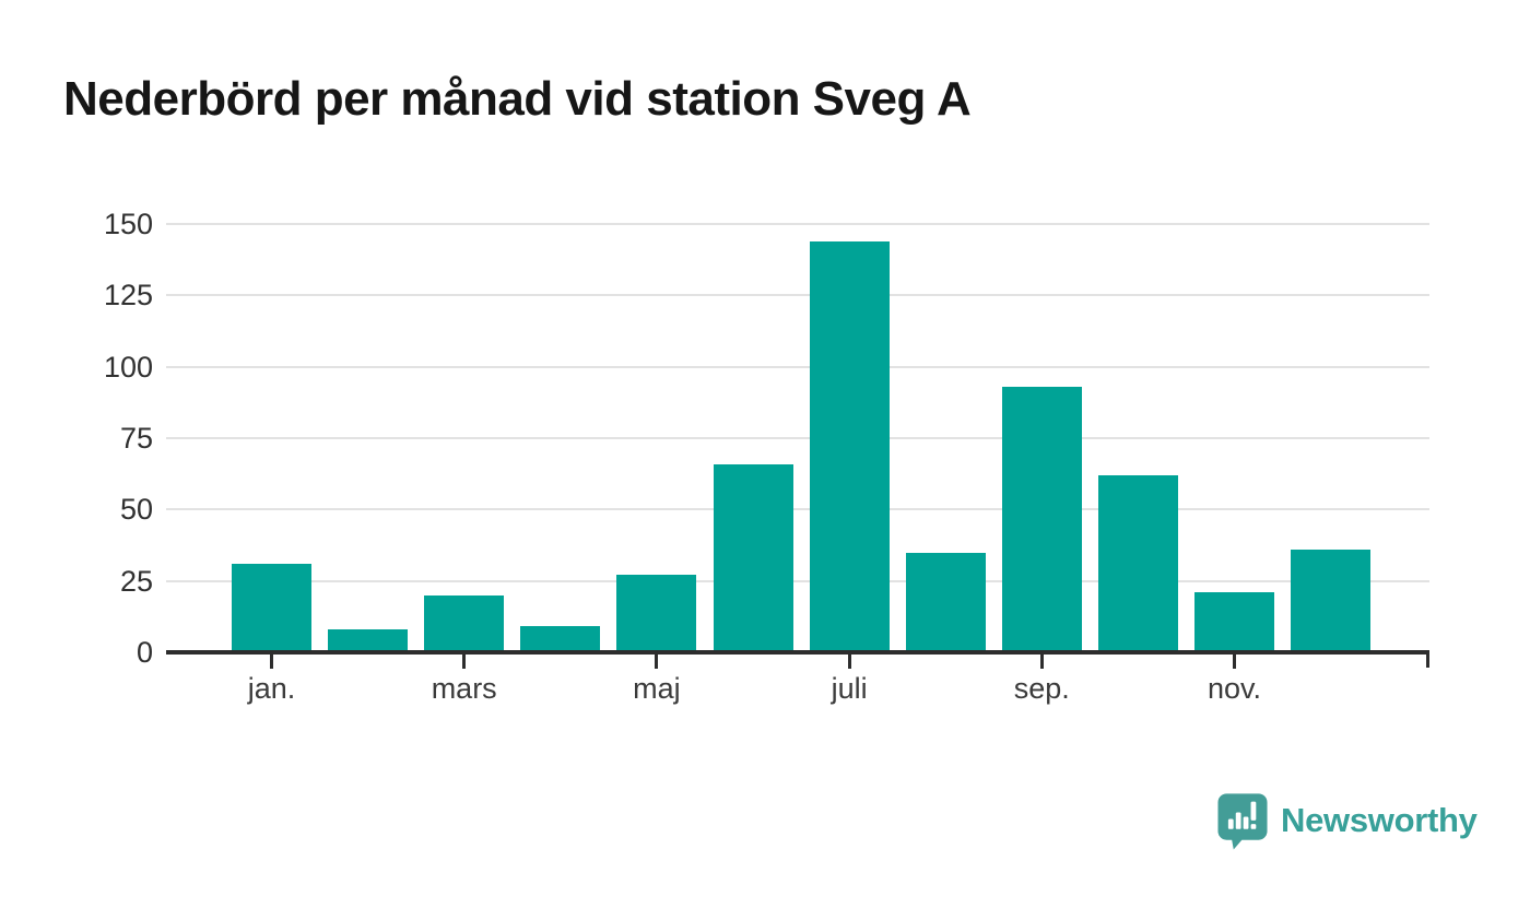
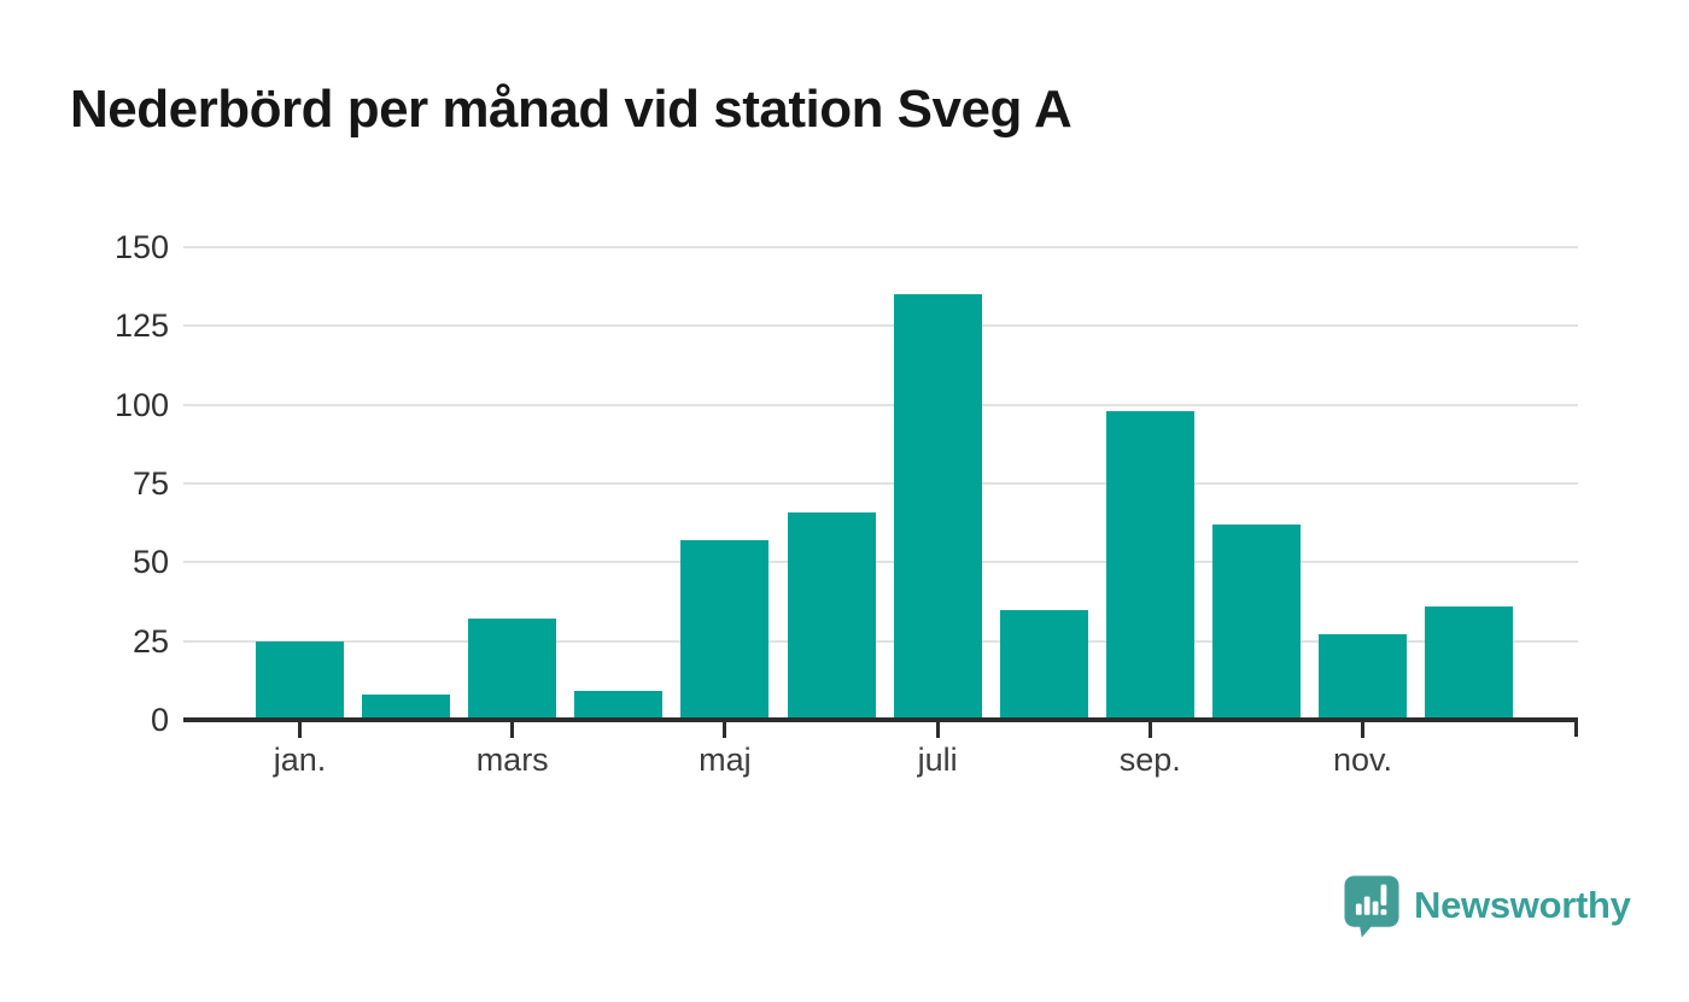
jan.: 31 -> 25
mars: 20 -> 32
maj: 27 -> 57
juli: 144 -> 135
sep.: 93 -> 98
nov.: 21 -> 27
